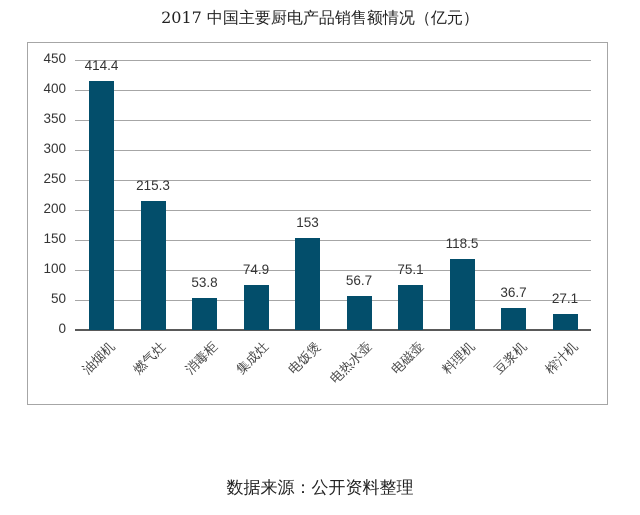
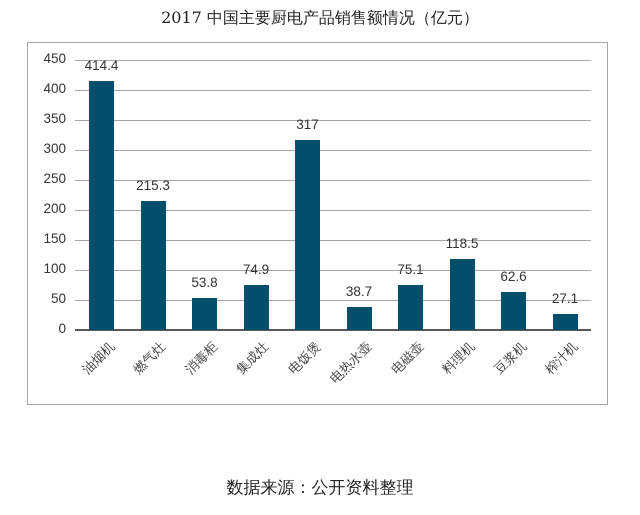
电饭煲: 153 -> 317
电热水壶: 56.7 -> 38.7
豆浆机: 36.7 -> 62.6
